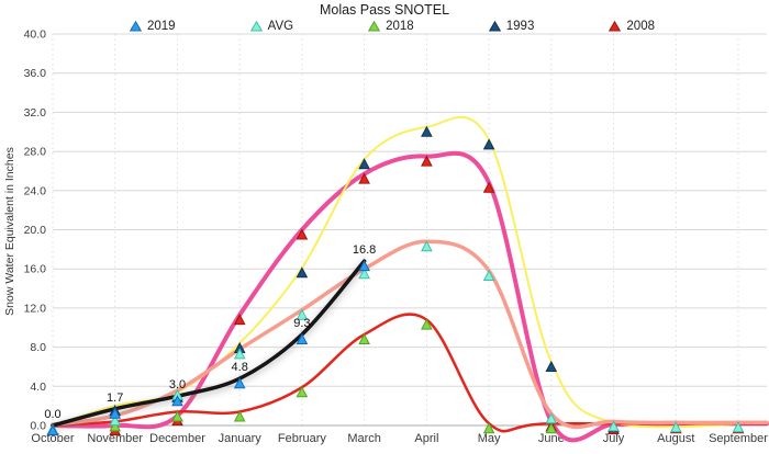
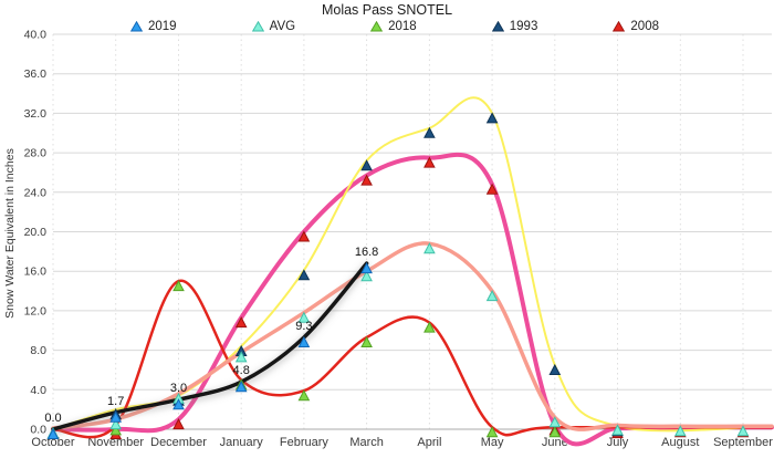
2018/December: 1 -> 15
2018/January: 1 -> 5
AVG/May: 16 -> 14
1993/May: 29 -> 32
